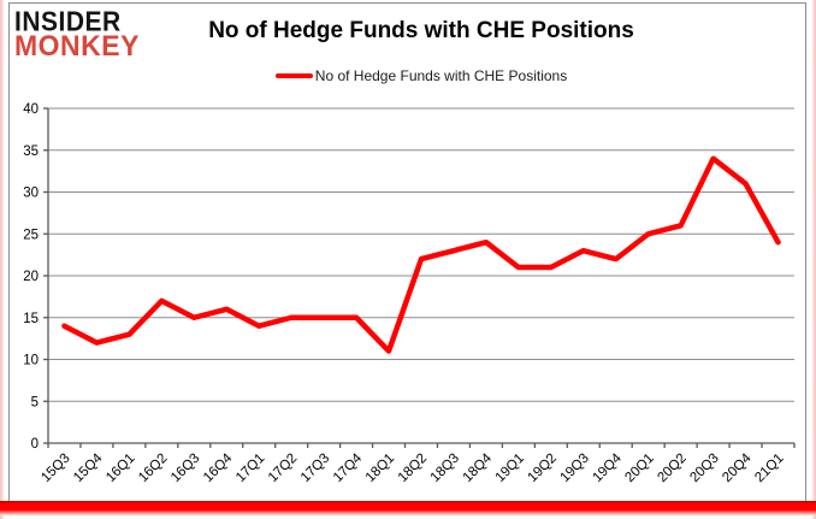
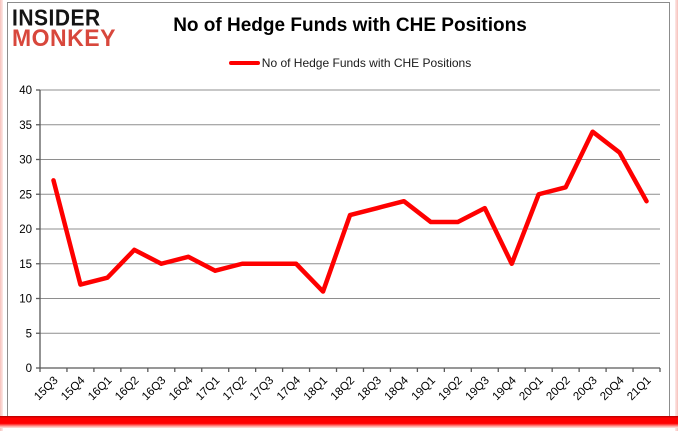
15Q3: 14 -> 27
19Q4: 22 -> 15
